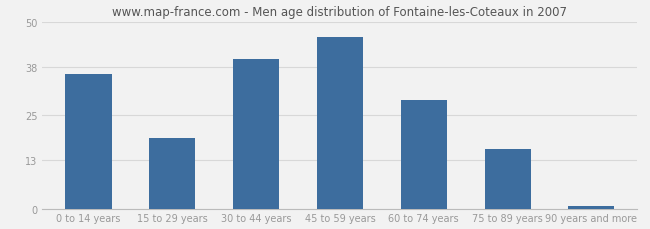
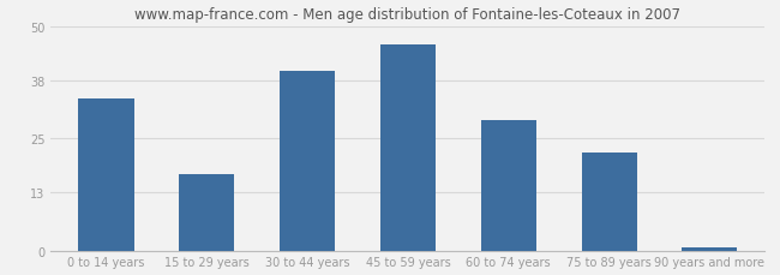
0 to 14 years: 36 -> 34
15 to 29 years: 19 -> 17
75 to 89 years: 16 -> 22
